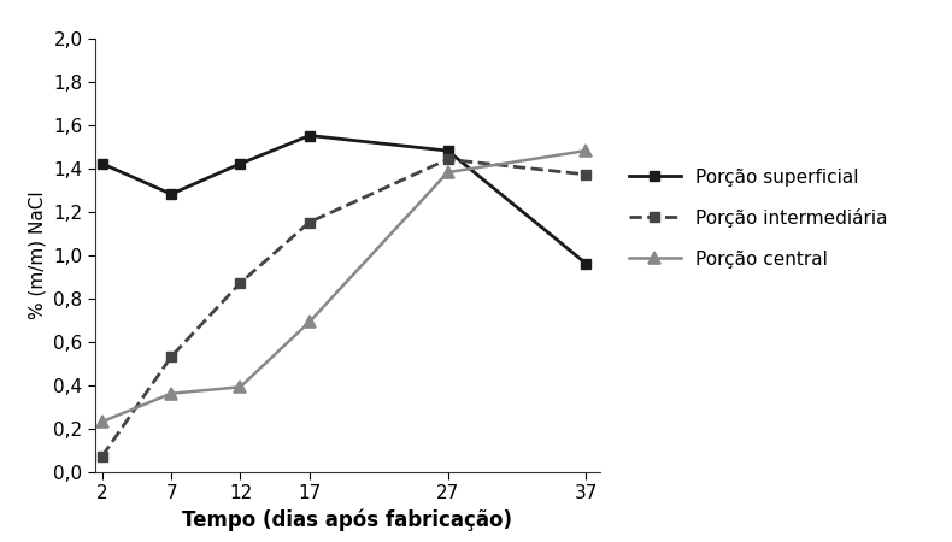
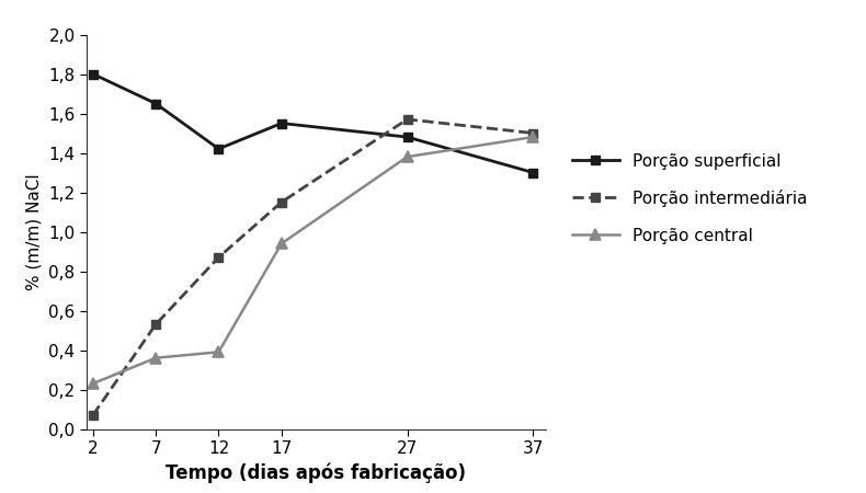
Porção superficial/2: 1,42 -> 1,80
Porção superficial/7: 1,28 -> 1,65
Porção central/17: 0,69 -> 0,94
Porção intermediária/27: 1,44 -> 1,57
Porção superficial/37: 0,96 -> 1,30
Porção intermediária/37: 1,37 -> 1,50
